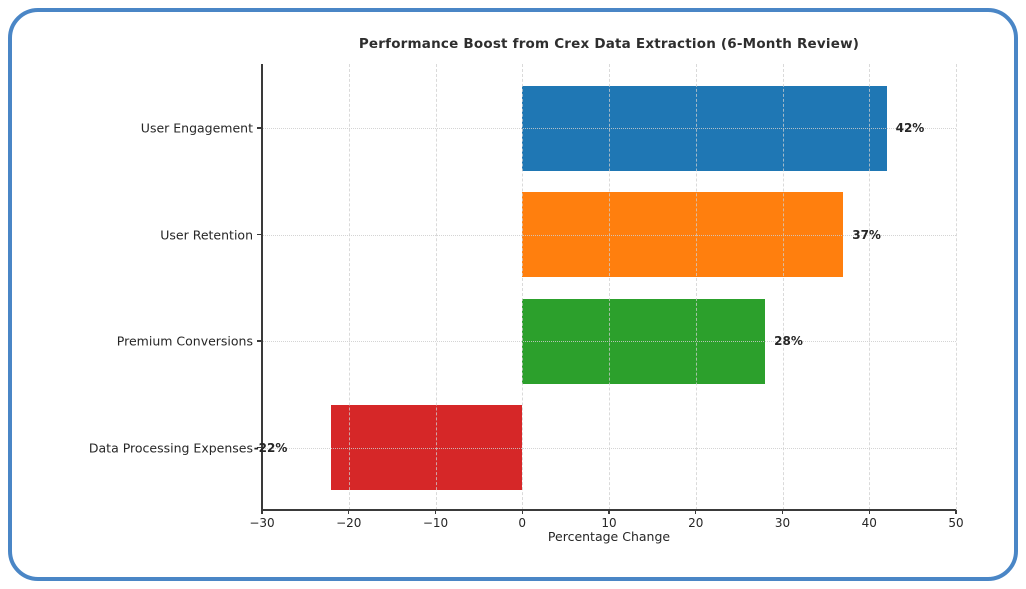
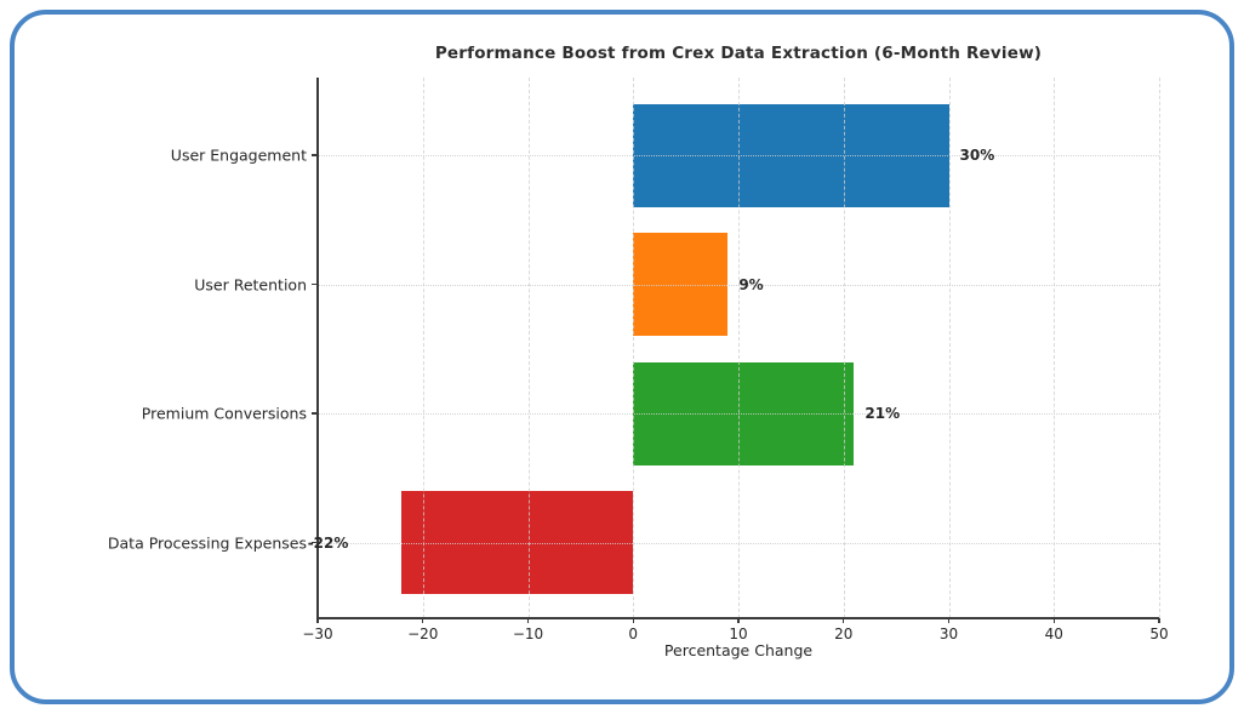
User Engagement: 42% -> 30%
User Retention: 37% -> 9%
Premium Conversions: 28% -> 21%
